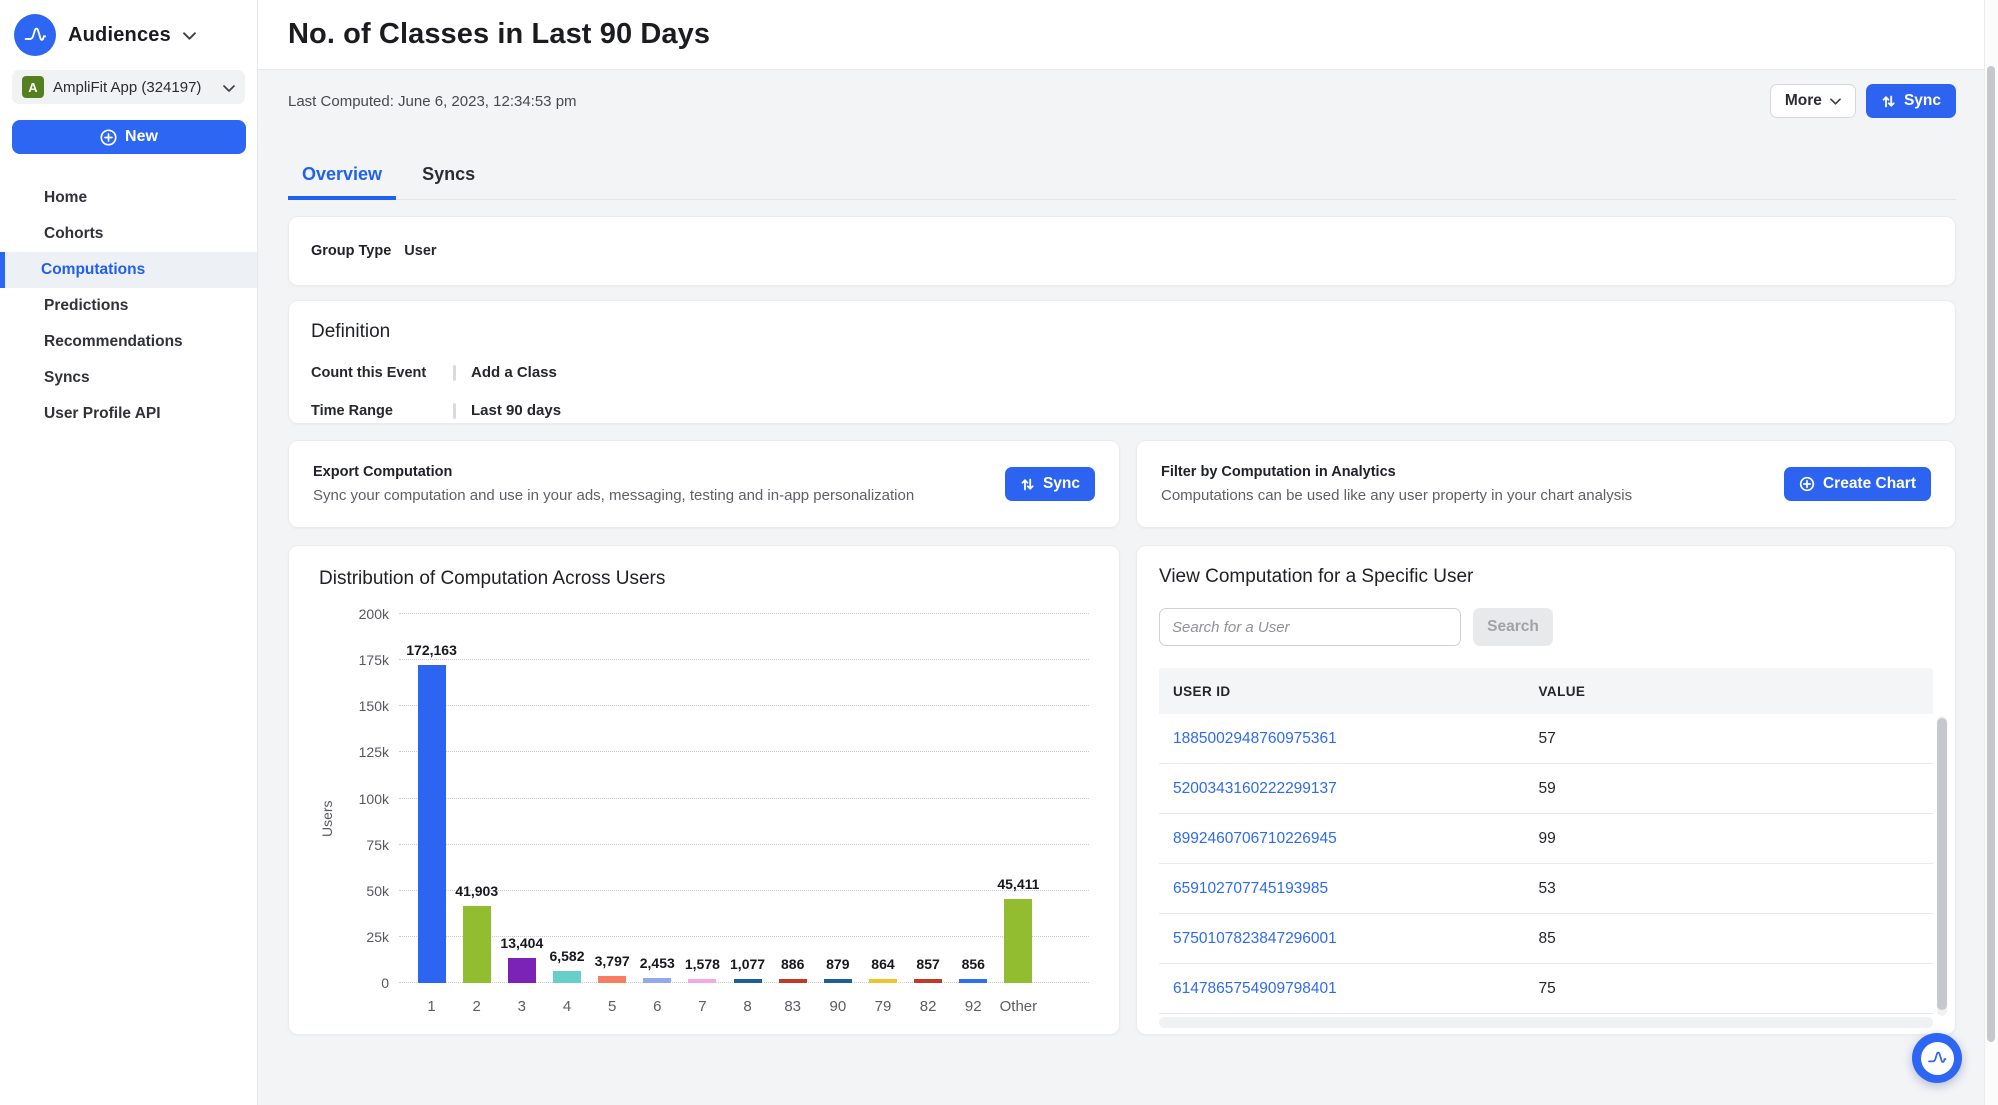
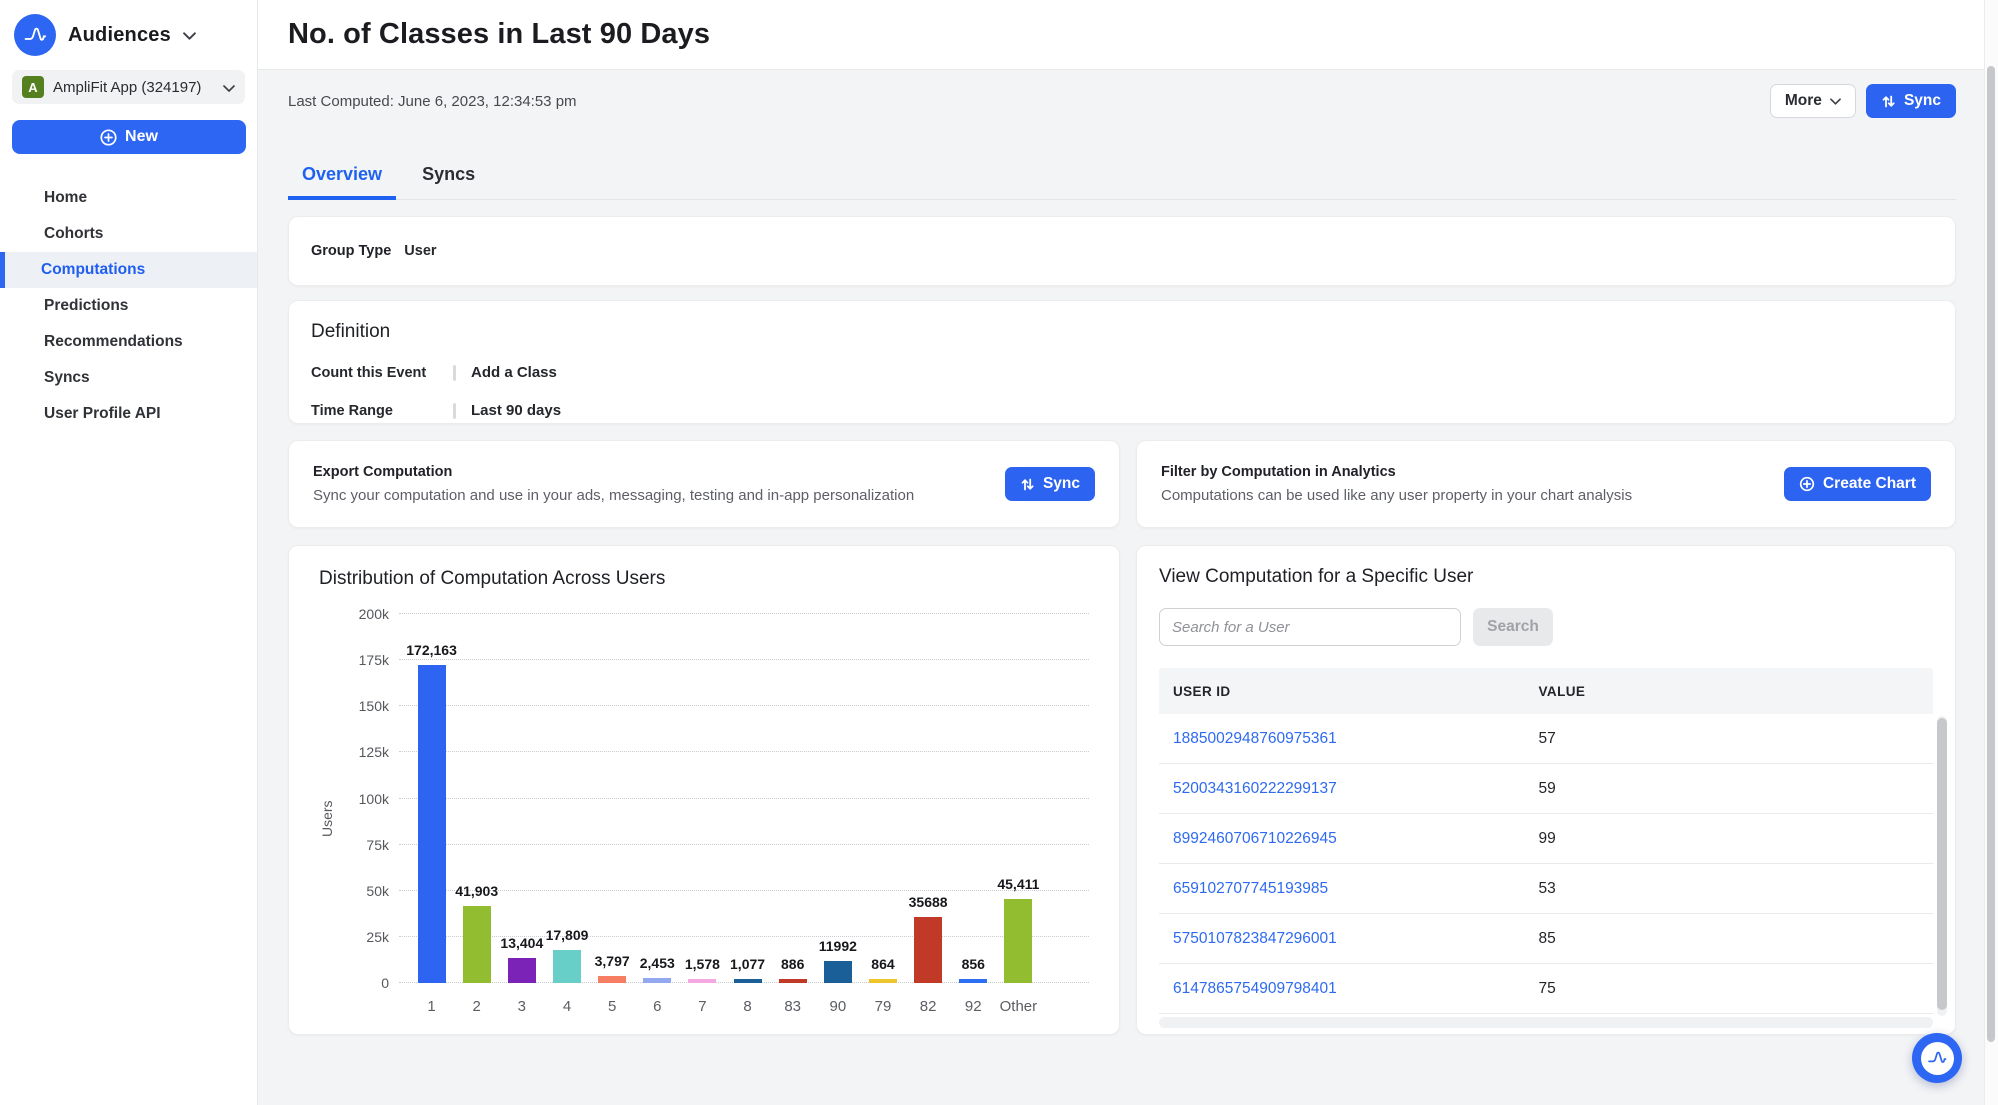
4: 6,582 -> 17,809
90: 879 -> 11992
82: 857 -> 35688
